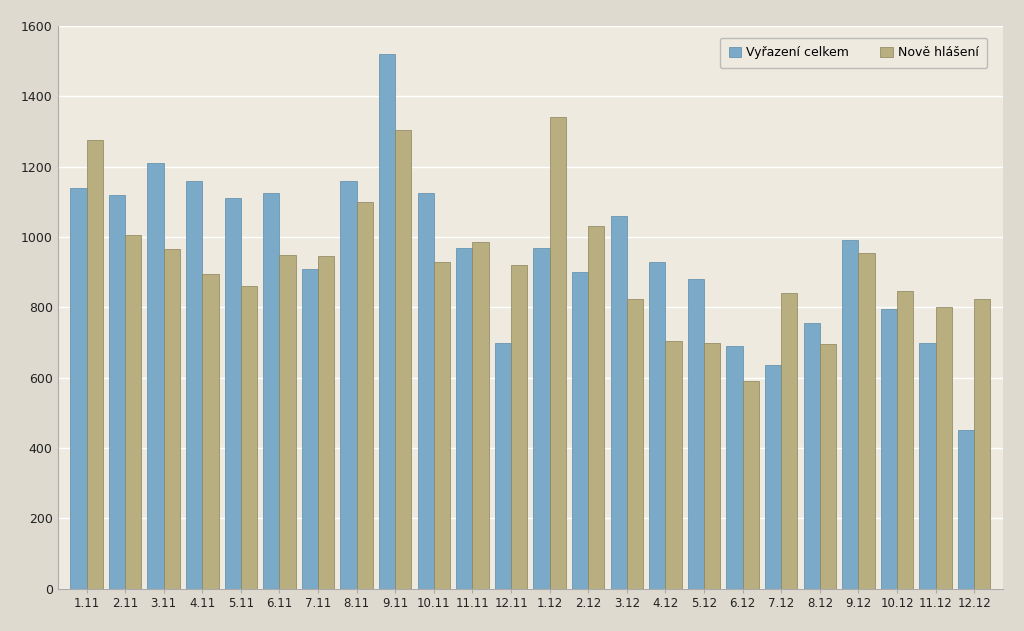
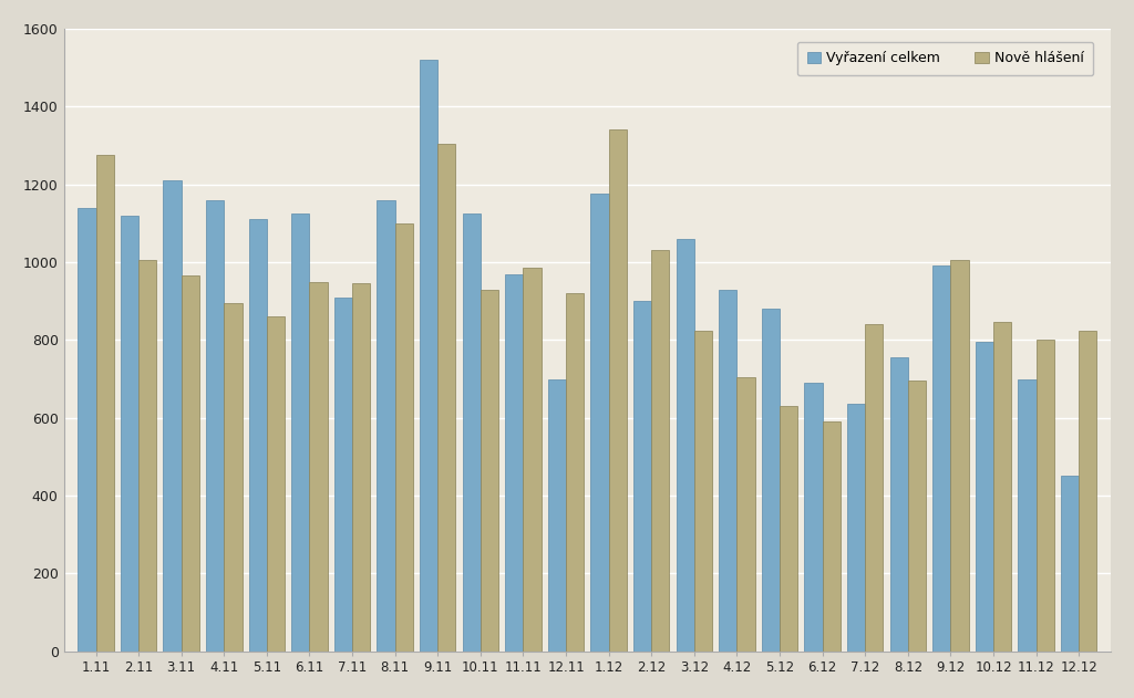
Vyřazení celkem/1.12: 970 -> 1175
Nově hlášení/5.12: 700 -> 630
Nově hlášení/9.12: 955 -> 1005
